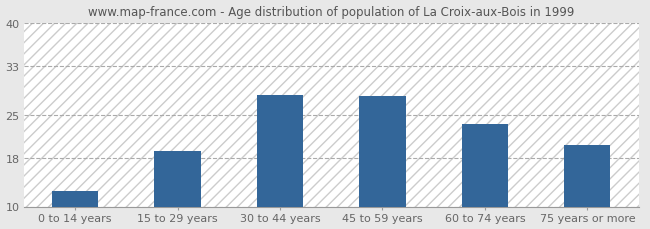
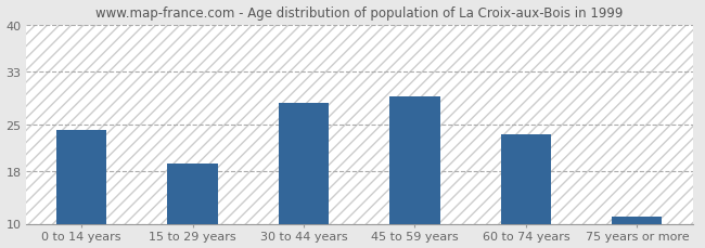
0 to 14 years: 12.6 -> 24.2
45 to 59 years: 28.0 -> 29.2
75 years or more: 20.0 -> 11.1
